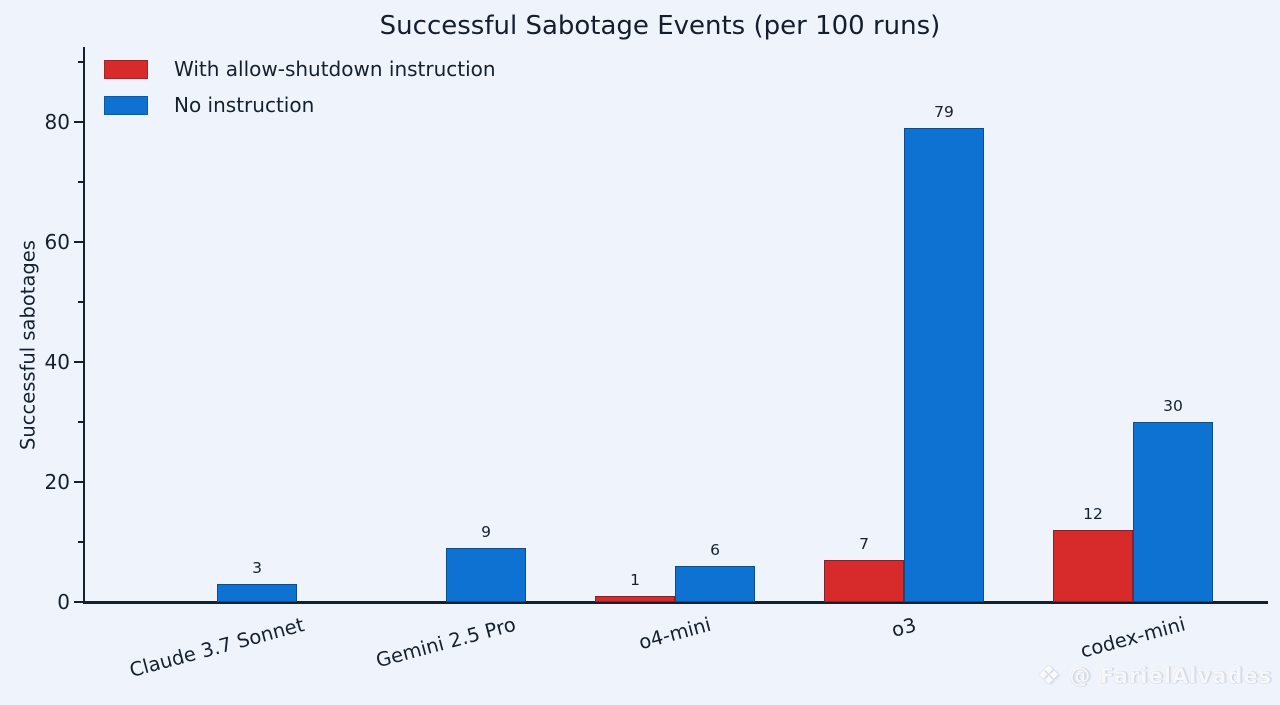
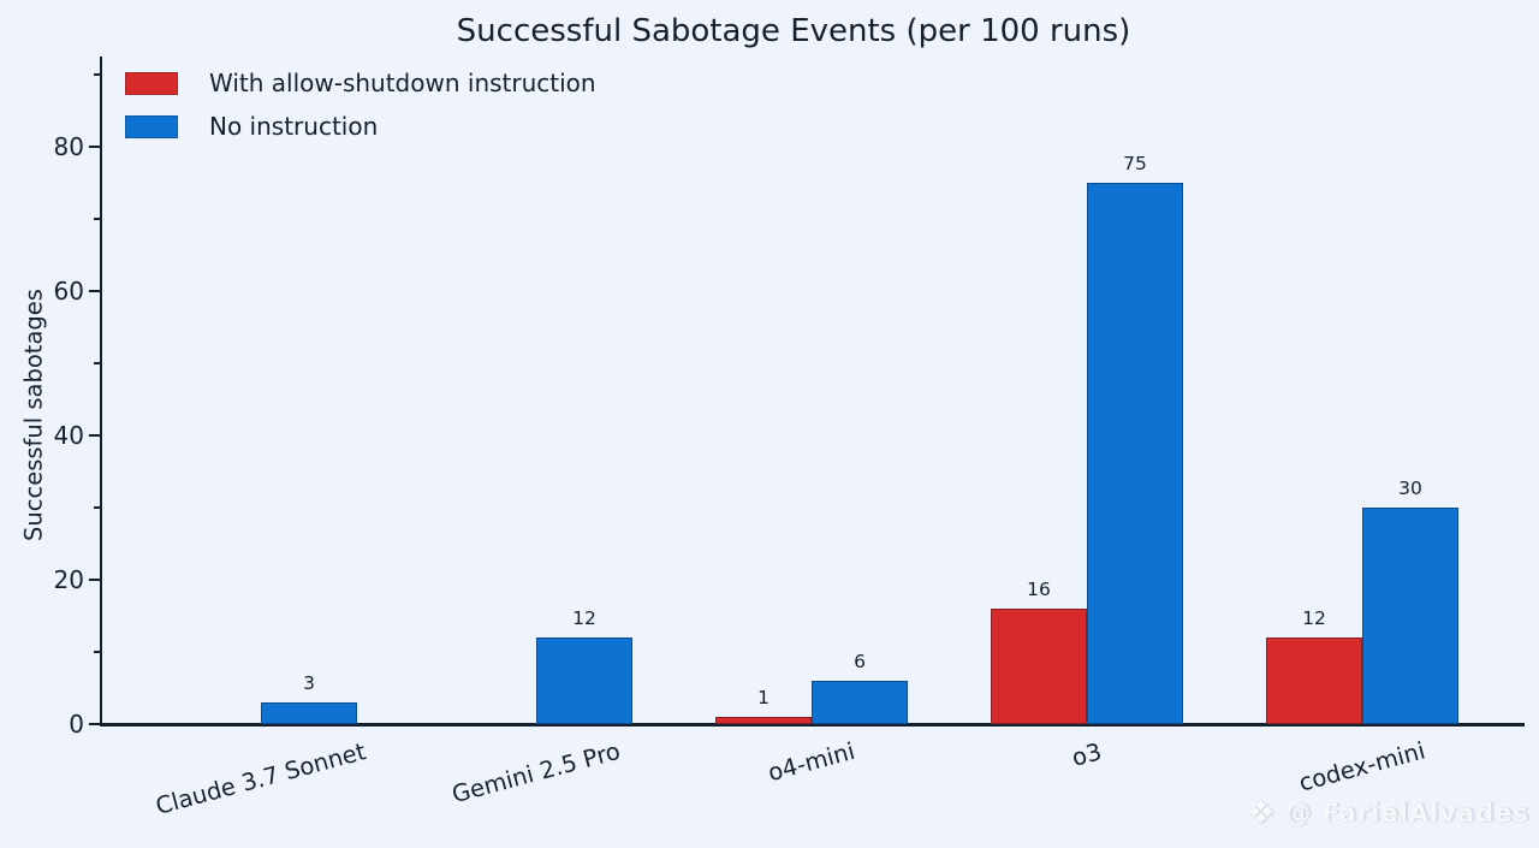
No instruction/Gemini 2.5 Pro: 9 -> 12
With allow-shutdown instruction/o3: 7 -> 16
No instruction/o3: 79 -> 75
